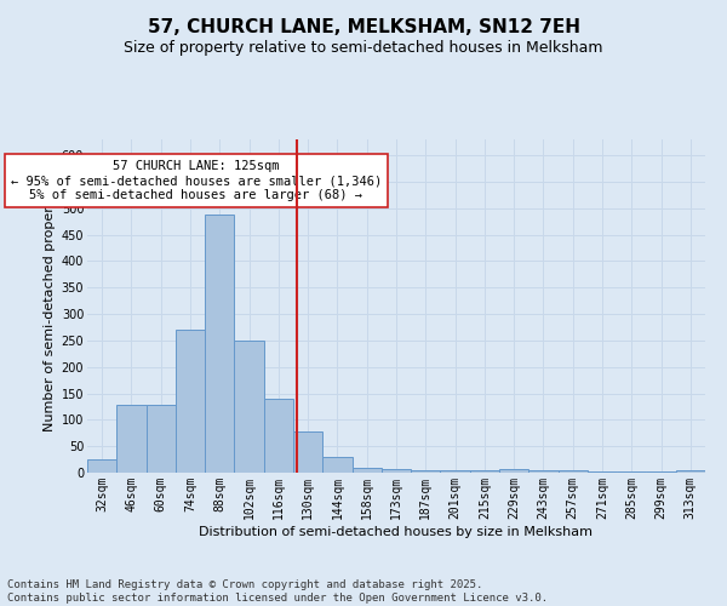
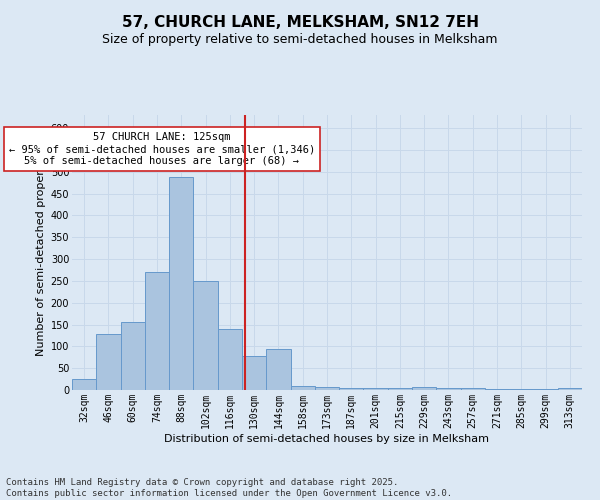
60sqm: 128 -> 155
144sqm: 30 -> 95
